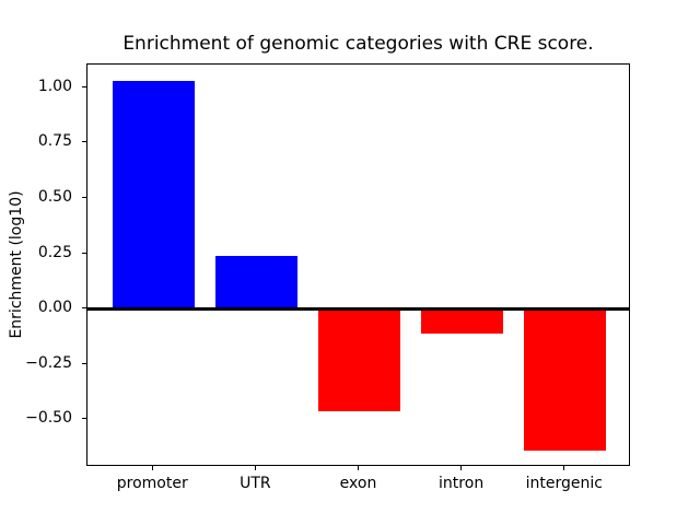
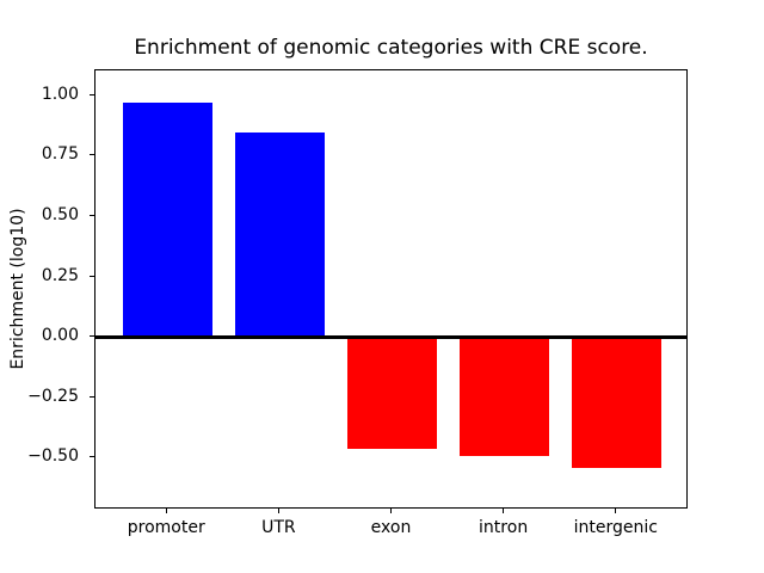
promoter: 1.03 -> 0.97
UTR: 0.24 -> 0.85
intron: -0.11 -> -0.49
intergenic: -0.64 -> -0.54
